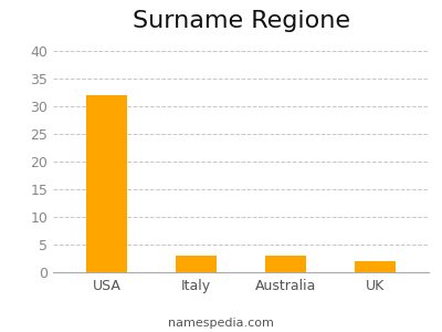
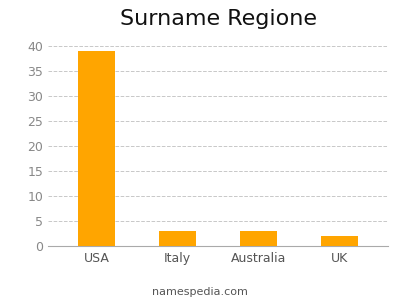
USA: 32 -> 39
